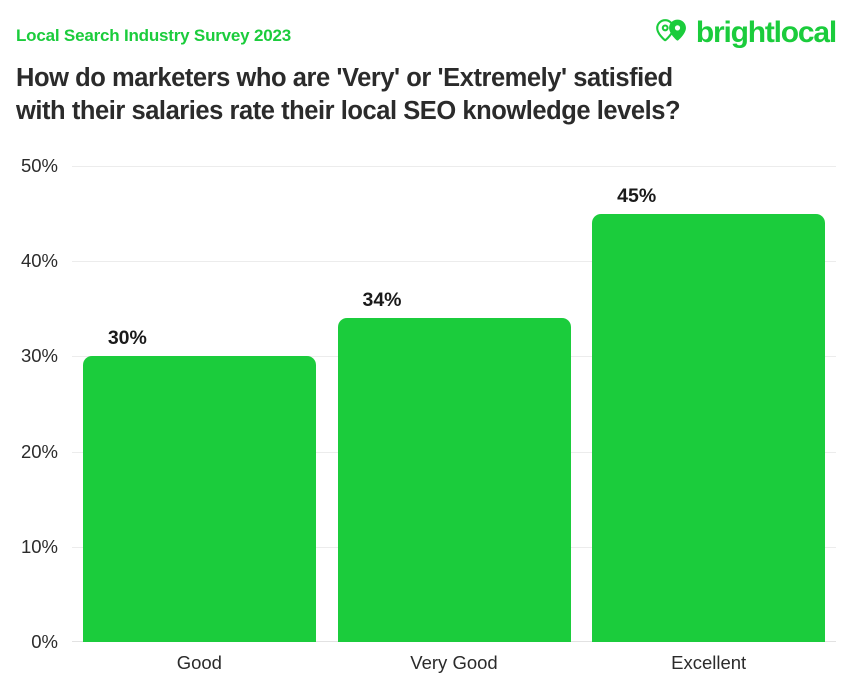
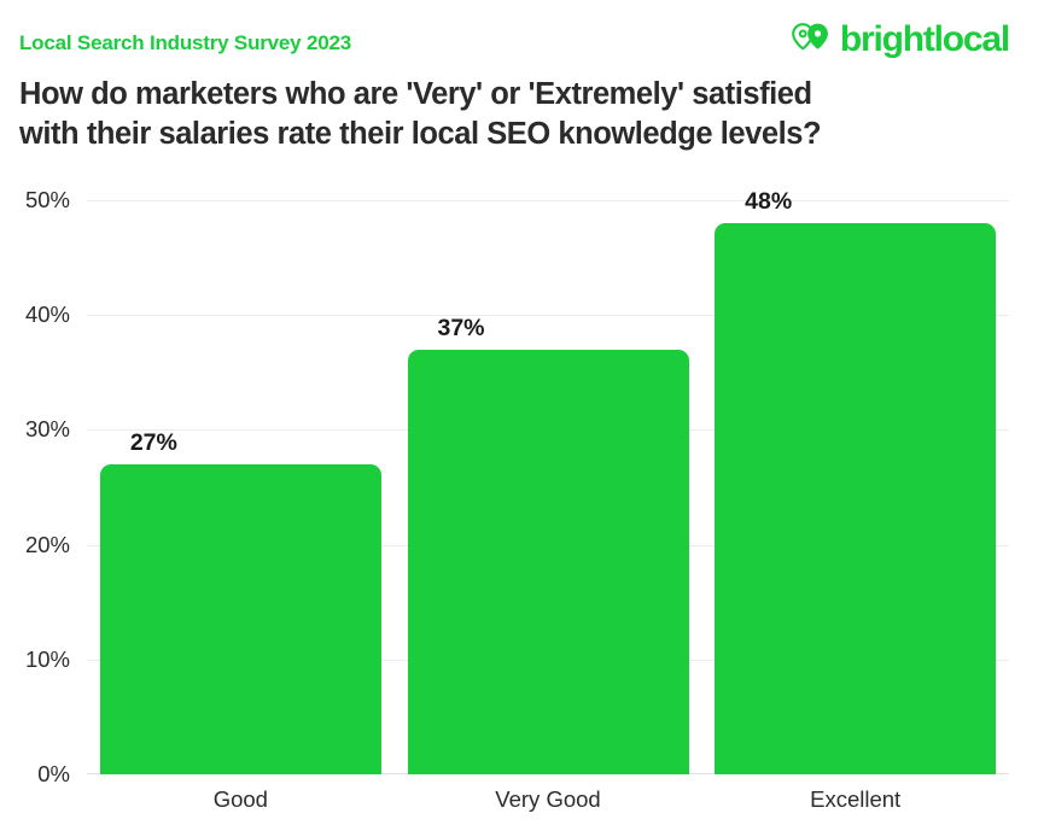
Good: 30% -> 27%
Very Good: 34% -> 37%
Excellent: 45% -> 48%
